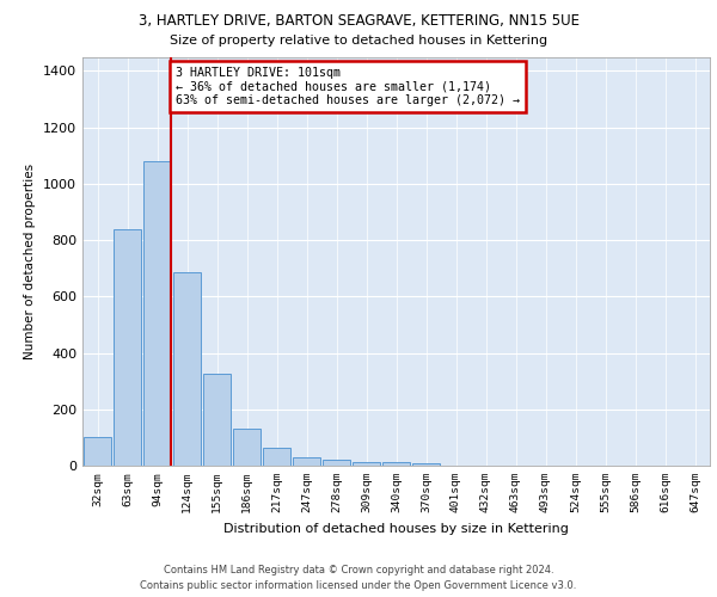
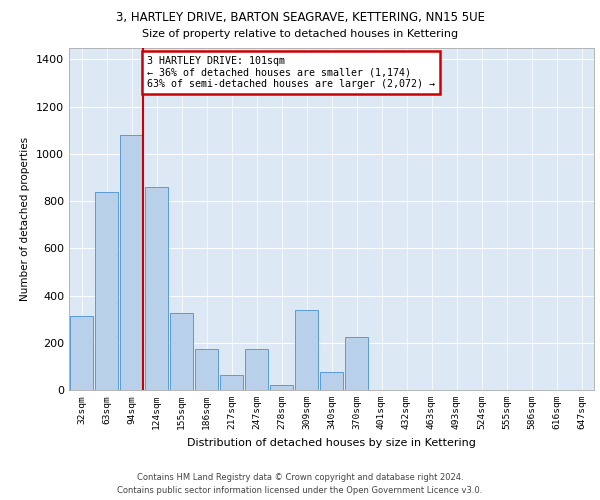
32sqm: 100 -> 315
124sqm: 685 -> 860
186sqm: 130 -> 175
247sqm: 28 -> 175
309sqm: 12 -> 340
340sqm: 12 -> 75
370sqm: 10 -> 225
